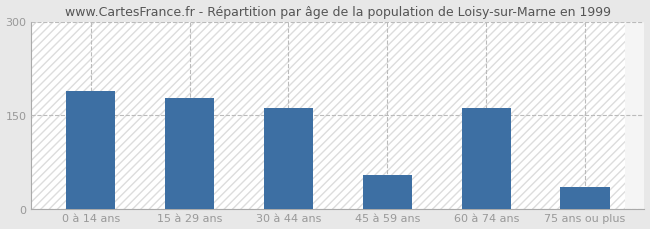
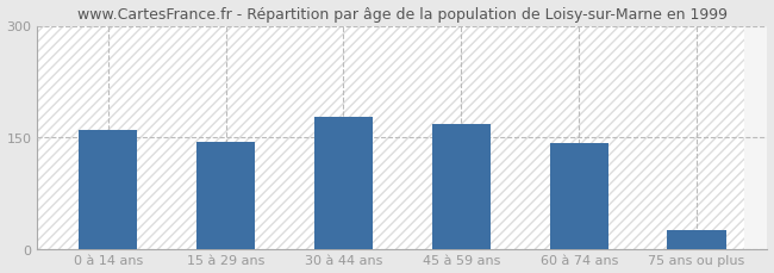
0 à 14 ans: 188 -> 160
15 à 29 ans: 178 -> 143
30 à 44 ans: 162 -> 178
45 à 59 ans: 54 -> 168
60 à 74 ans: 162 -> 142
75 ans ou plus: 34 -> 25
